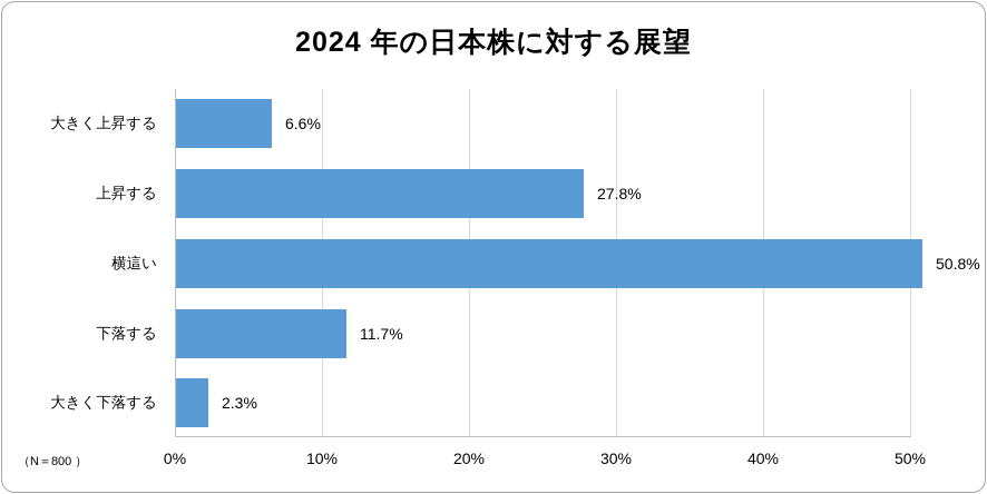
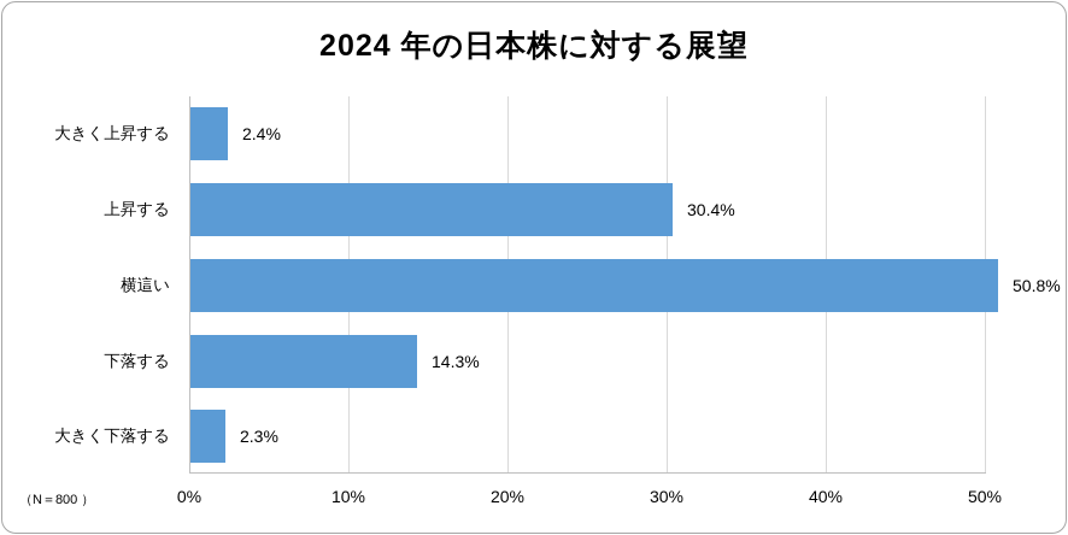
大きく上昇する: 6.6% -> 2.4%
上昇する: 27.8% -> 30.4%
下落する: 11.7% -> 14.3%
